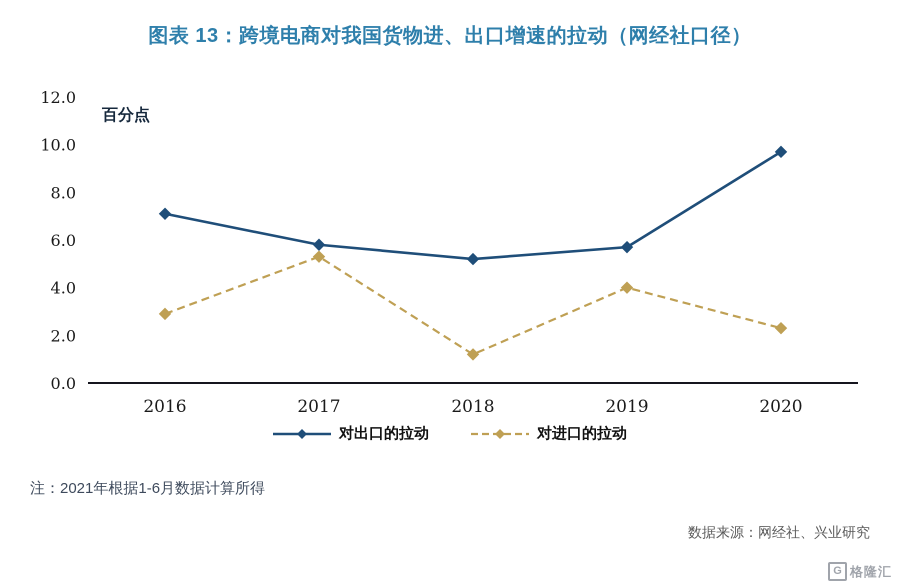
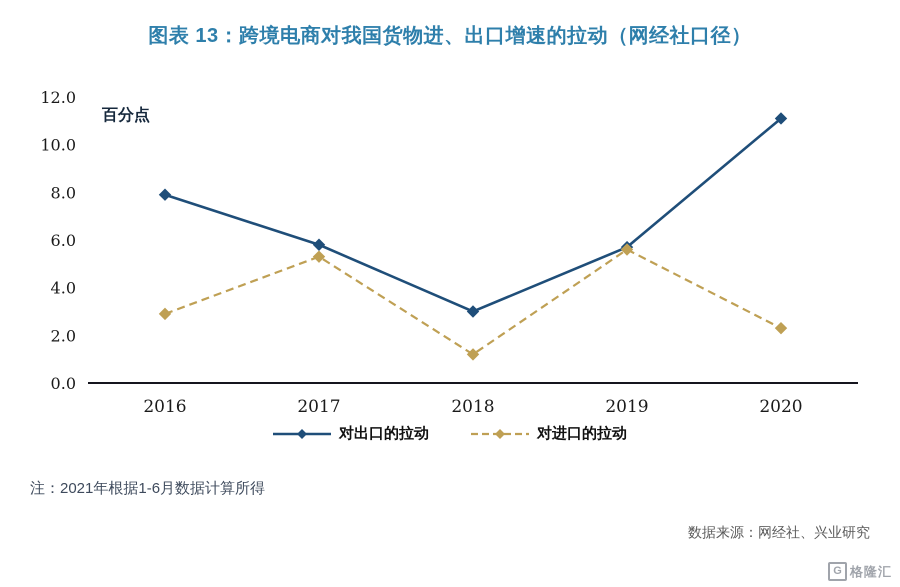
对出口的拉动/2016: 7.1 -> 7.9
对出口的拉动/2018: 5.2 -> 3.0
对进口的拉动/2019: 4.0 -> 5.6
对出口的拉动/2020: 9.7 -> 11.1
